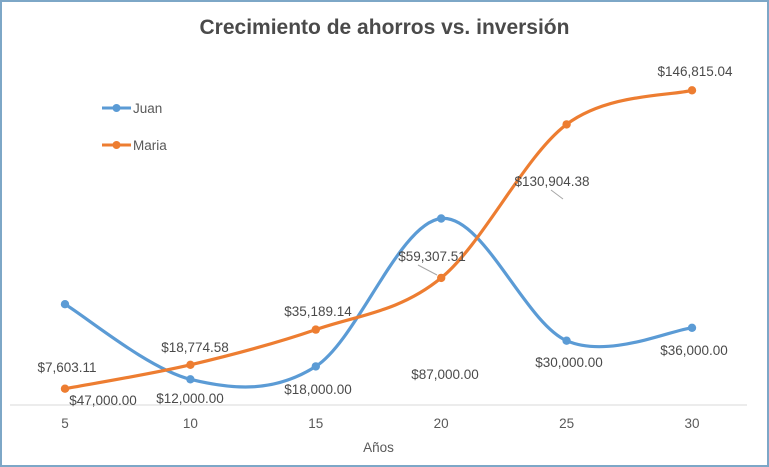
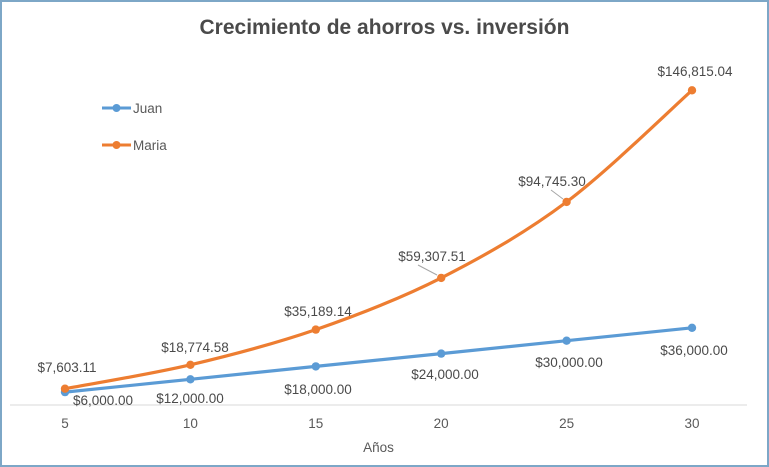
Juan/5: $47,000.00 -> $6,000.00
Juan/20: $87,000.00 -> $24,000.00
Maria/25: $130,904.38 -> $94,745.30
